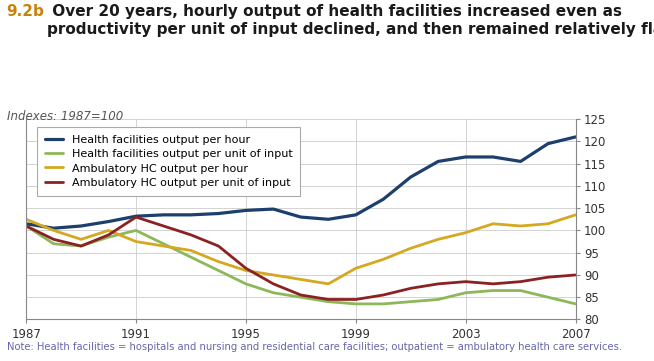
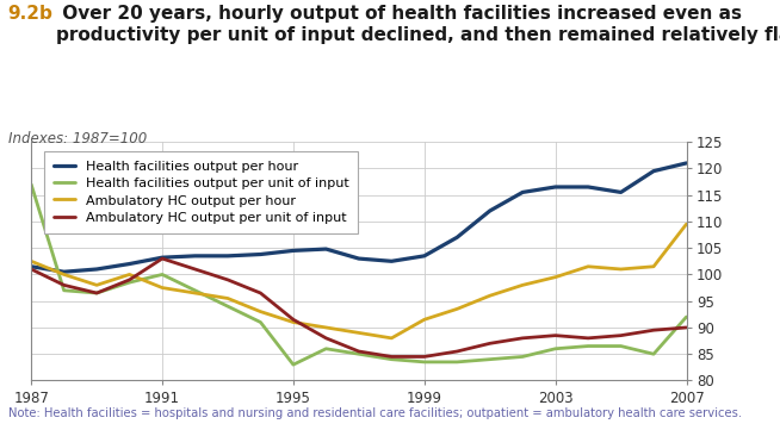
Health facilities output per unit of input/1987: 101.0 -> 117.0
Health facilities output per unit of input/1995: 88.0 -> 83.0
Health facilities output per unit of input/2007: 83.5 -> 92.0
Ambulatory HC output per hour/2007: 103.5 -> 109.5
